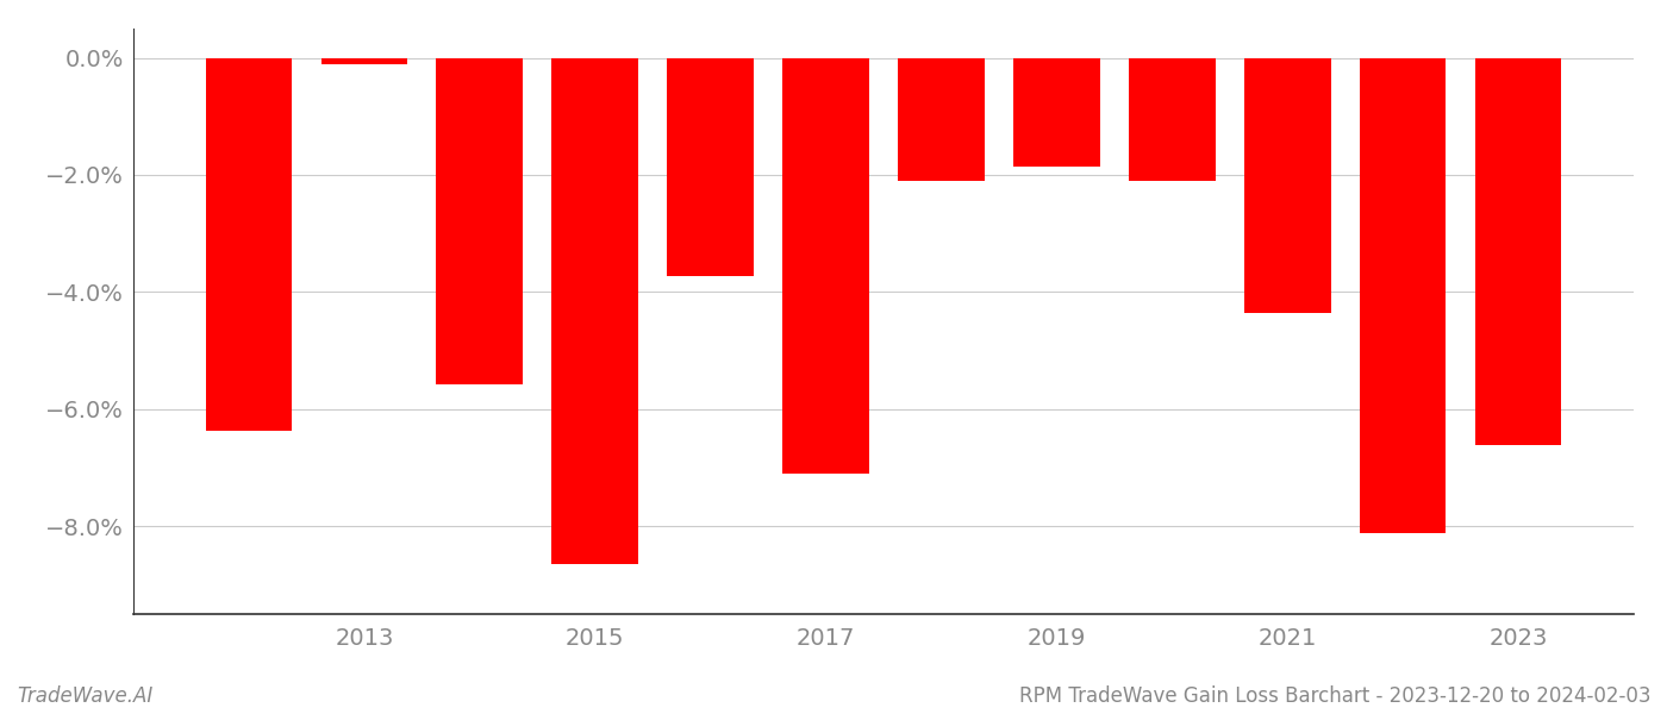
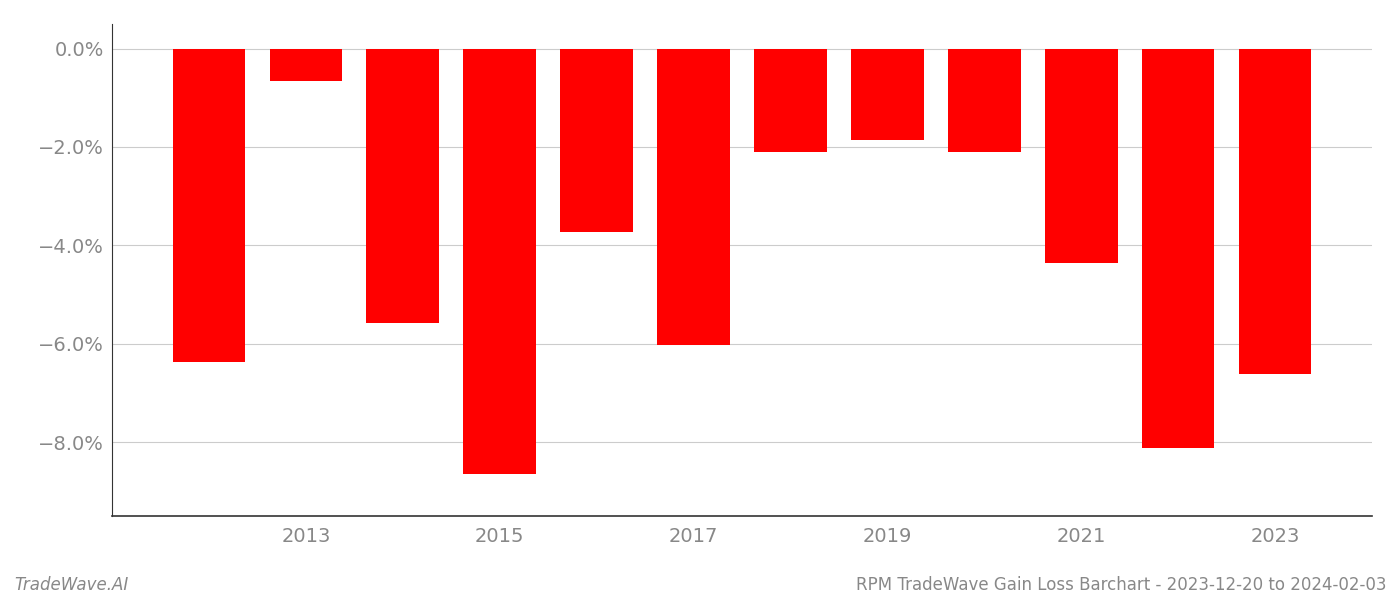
2013: -0.10% -> -0.65%
2017: -7.10% -> -6.02%
